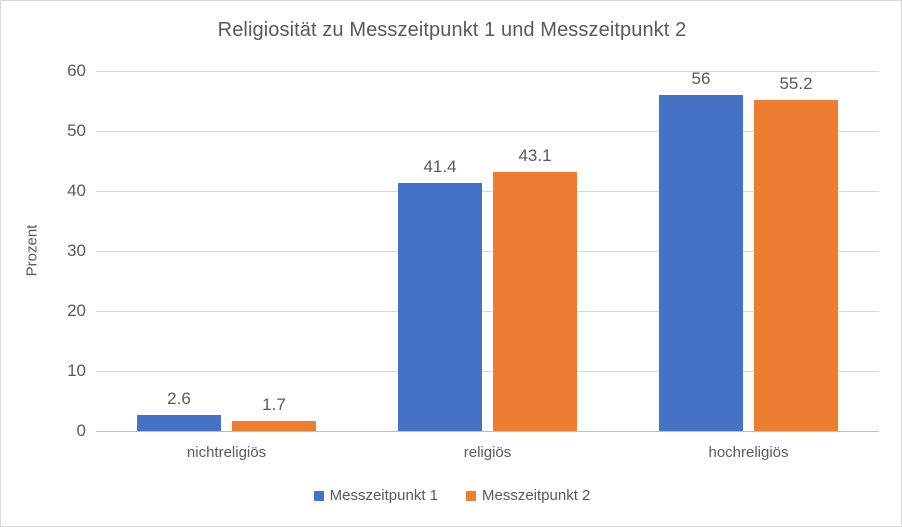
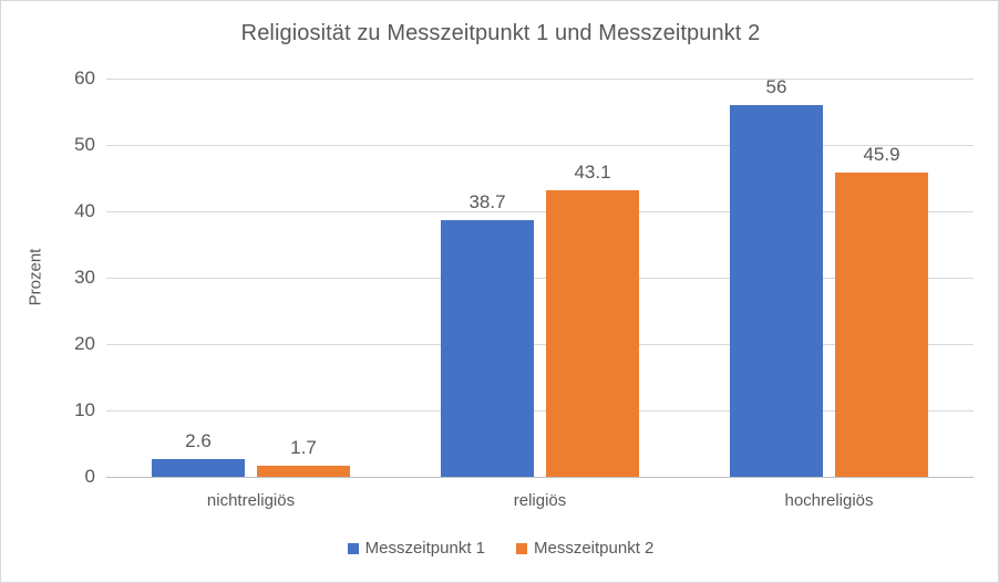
Messzeitpunkt 1/religiös: 41.4 -> 38.7
Messzeitpunkt 2/hochreligiös: 55.2 -> 45.9
